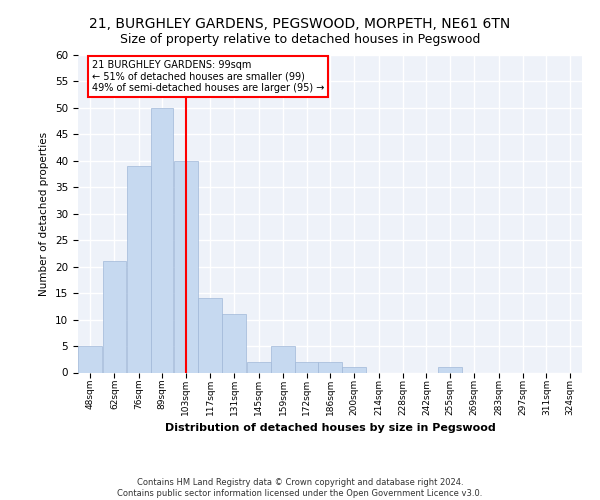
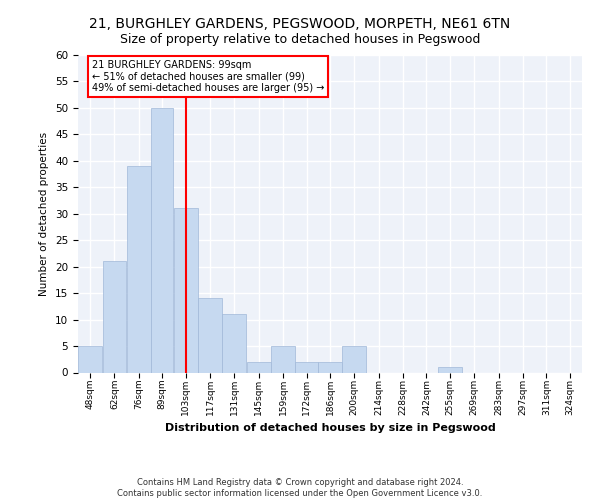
103sqm: 40 -> 31
200sqm: 1 -> 5
